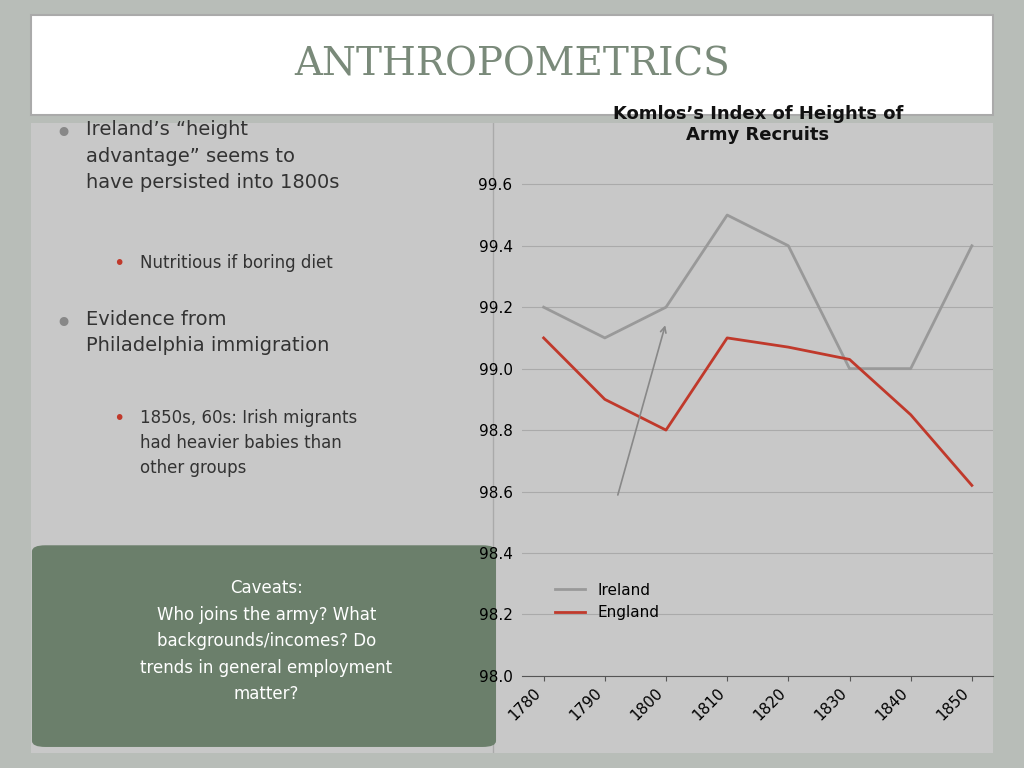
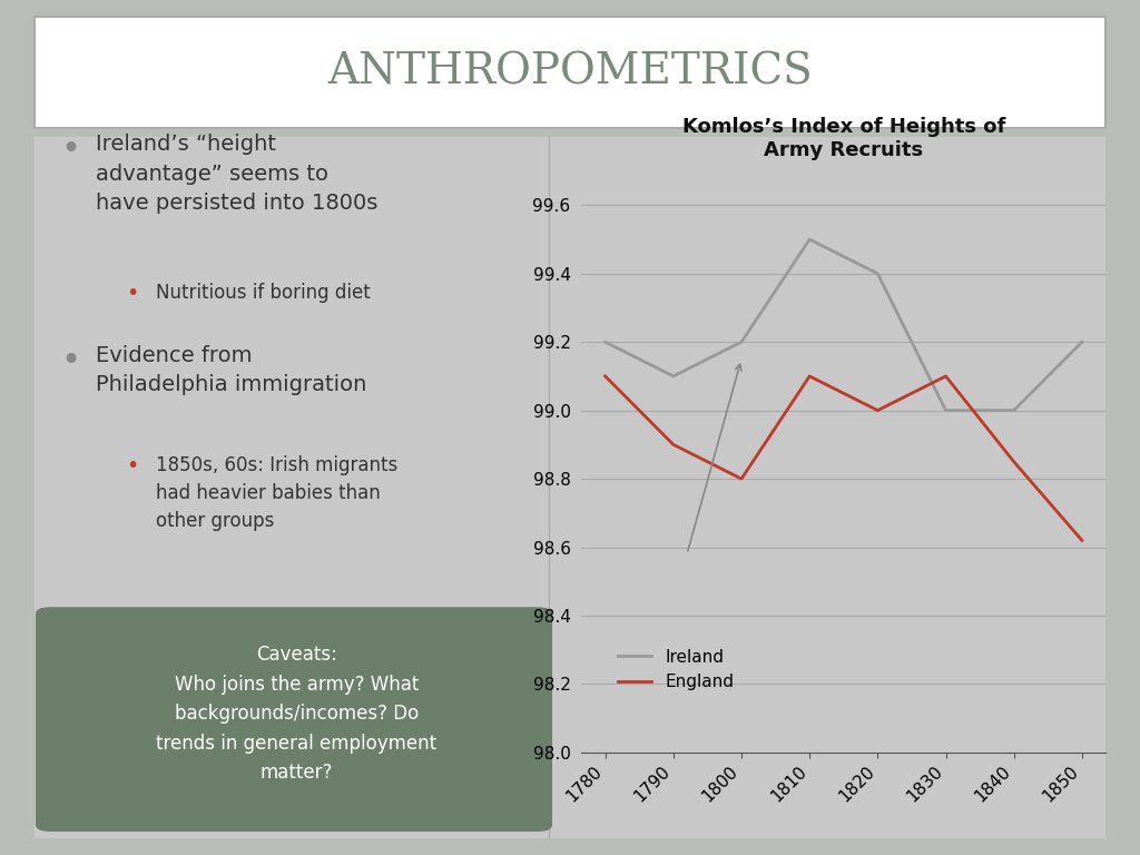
England/1820: 99.07 -> 99.00
England/1830: 99.03 -> 99.10
Ireland/1850: 99.4 -> 99.2
